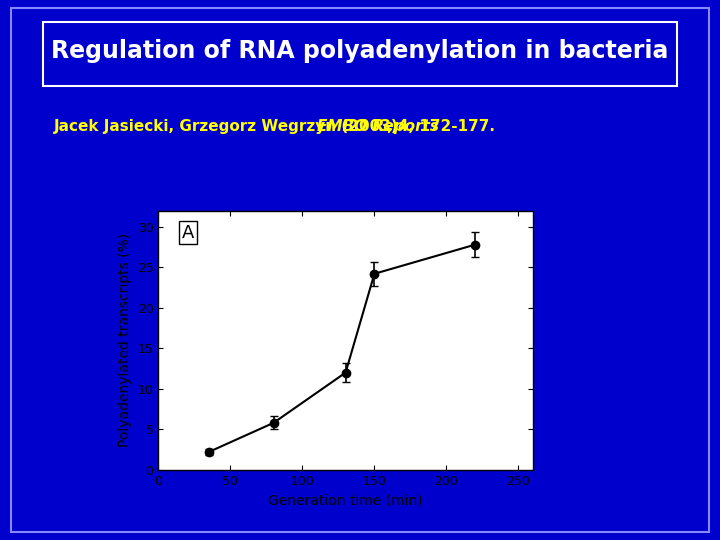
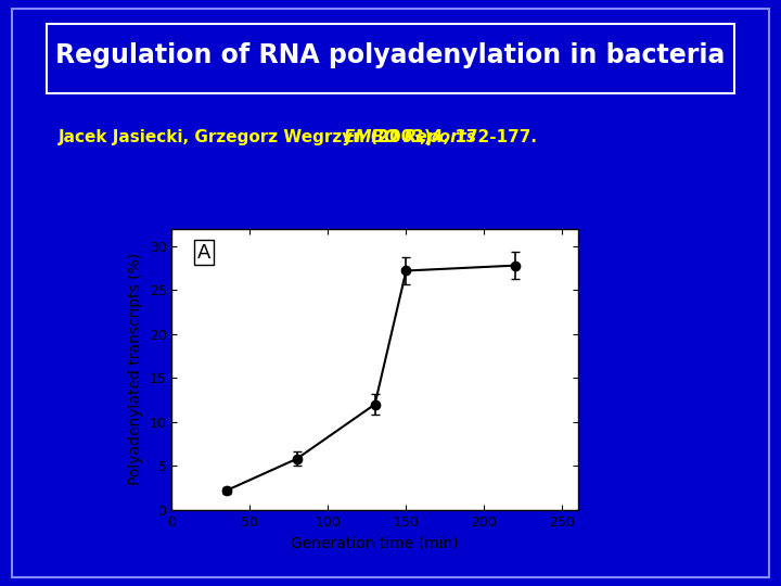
150: 24.2 -> 27.2
